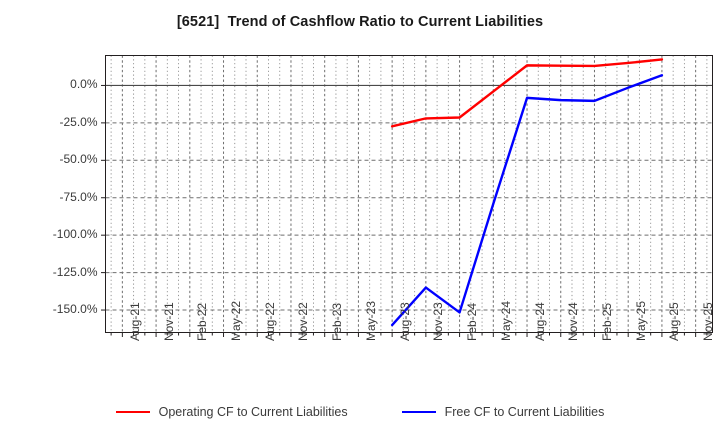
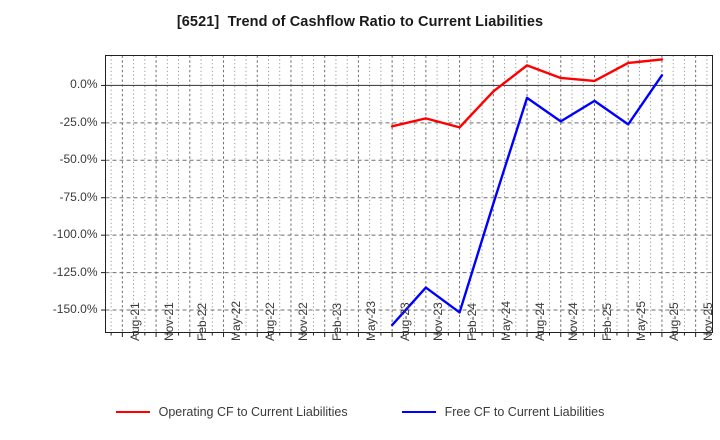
Operating CF to Current Liabilities/Feb-24: -21% -> -28%
Operating CF to Current Liabilities/Nov-24: 13% -> 5%
Free CF to Current Liabilities/Nov-24: -10% -> -24%
Operating CF to Current Liabilities/Feb-25: 13% -> 3%
Free CF to Current Liabilities/May-25: -2% -> -26%
